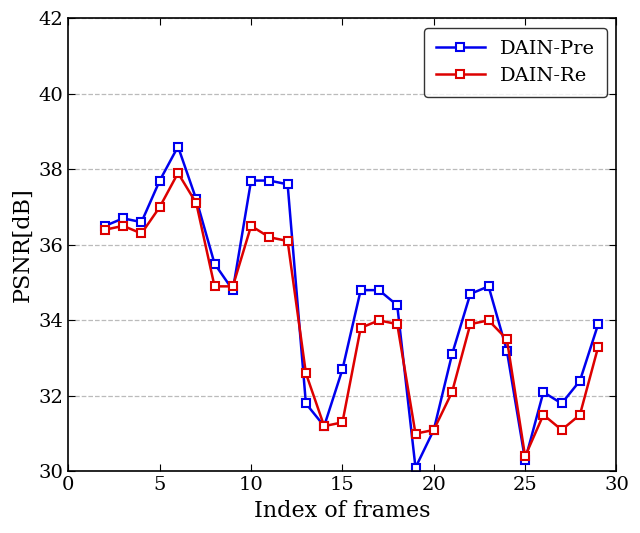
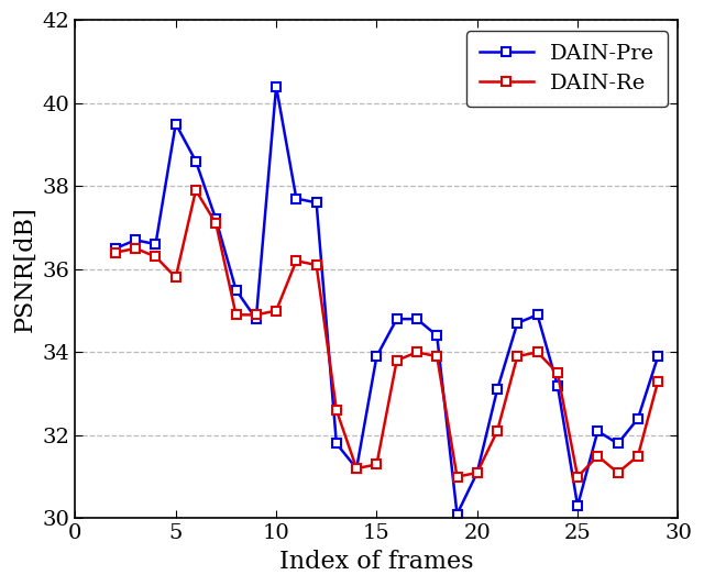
DAIN-Pre/5: 37.7 -> 39.5
DAIN-Re/5: 37.0 -> 35.8
DAIN-Pre/10: 37.7 -> 40.4
DAIN-Re/10: 36.5 -> 35.0
DAIN-Pre/15: 32.7 -> 33.9
DAIN-Re/25: 30.4 -> 31.0
